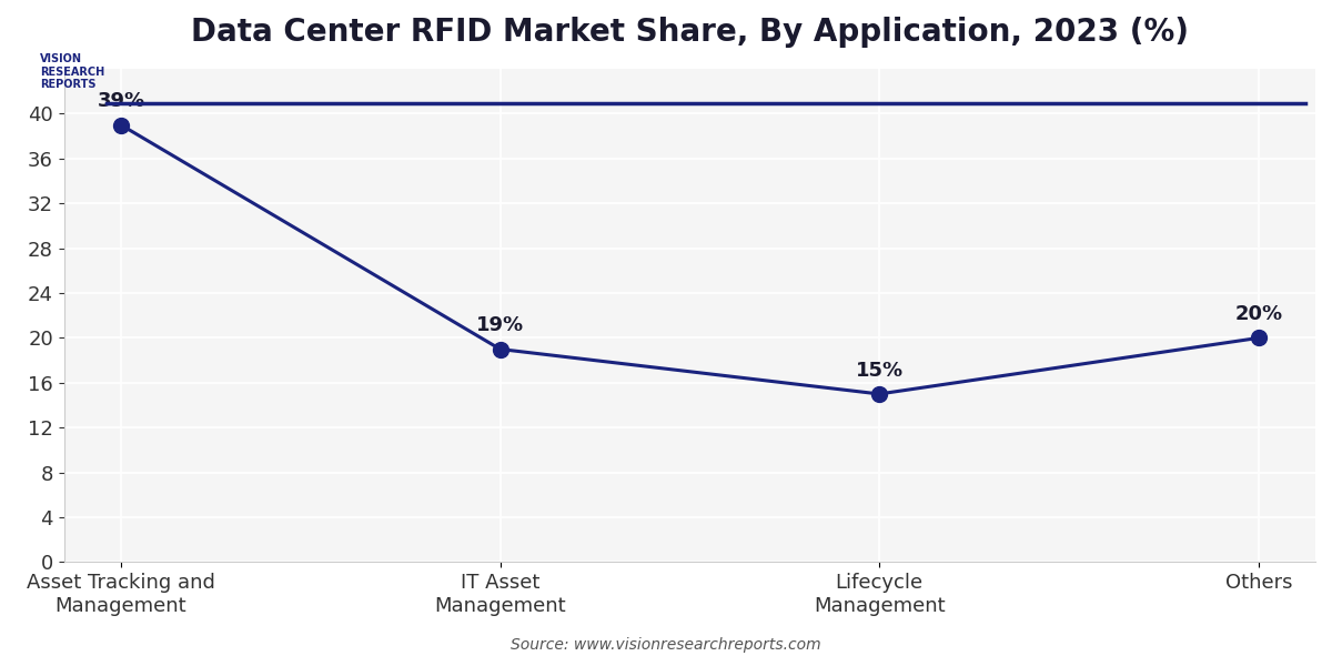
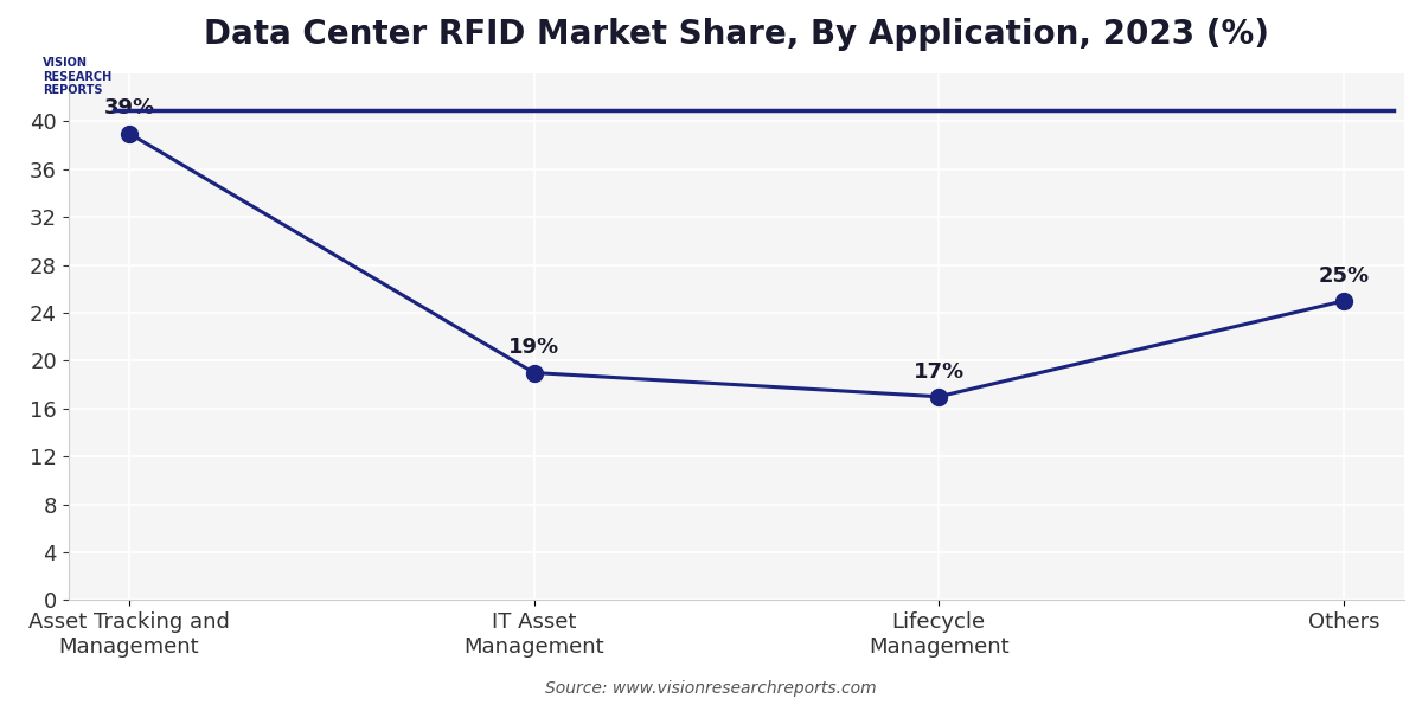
Lifecycle Management: 15% -> 17%
Others: 20% -> 25%
